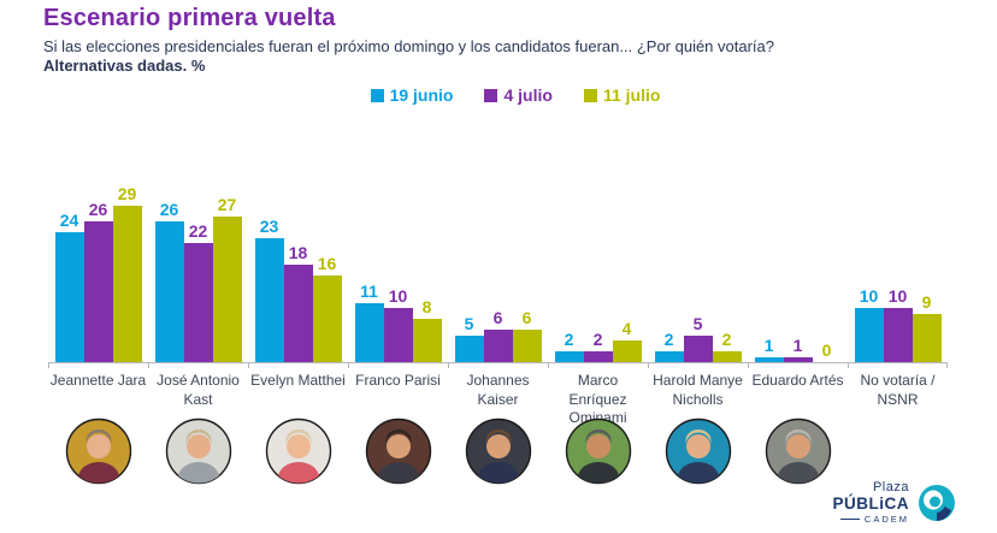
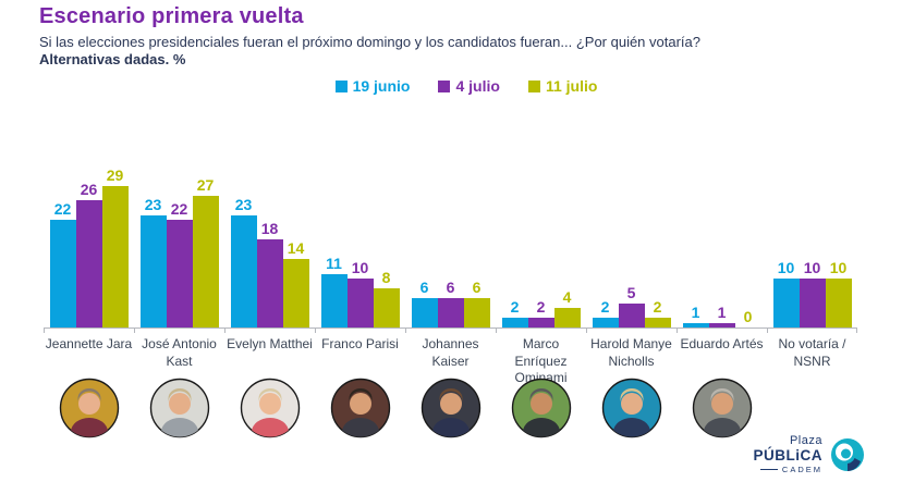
19 junio/Jeannette Jara: 24 -> 22
19 junio/José Antonio Kast: 26 -> 23
11 julio/Evelyn Matthei: 16 -> 14
19 junio/Johannes Kaiser: 5 -> 6
11 julio/No votaría / NSNR: 9 -> 10
